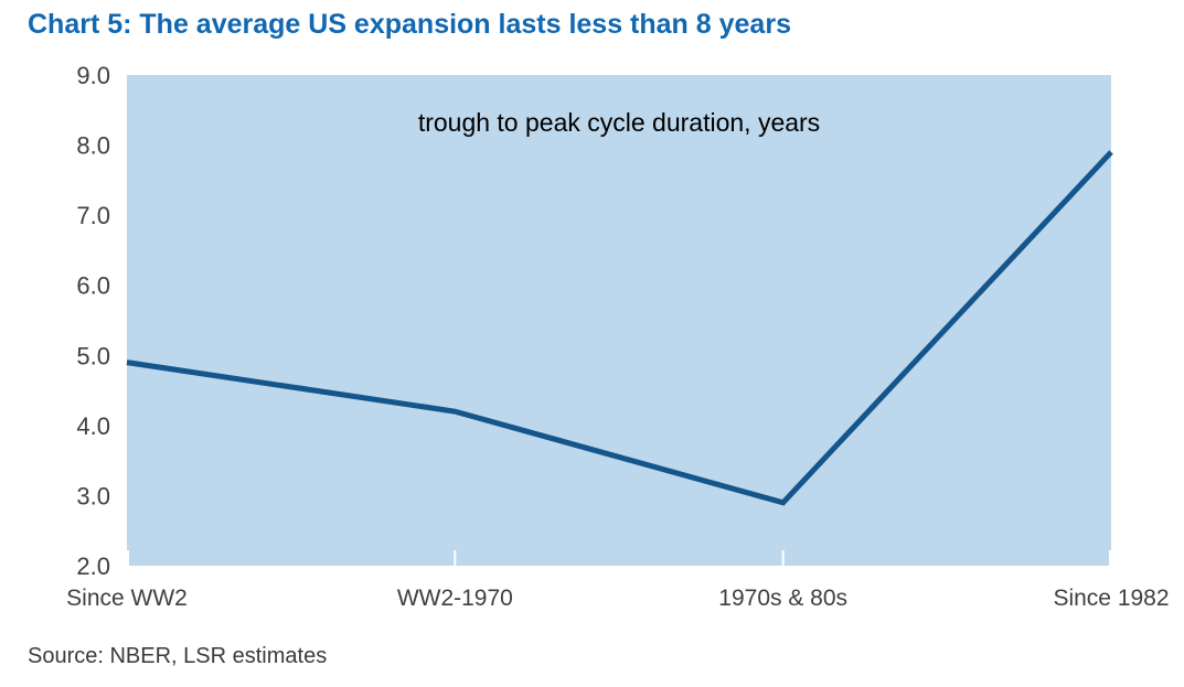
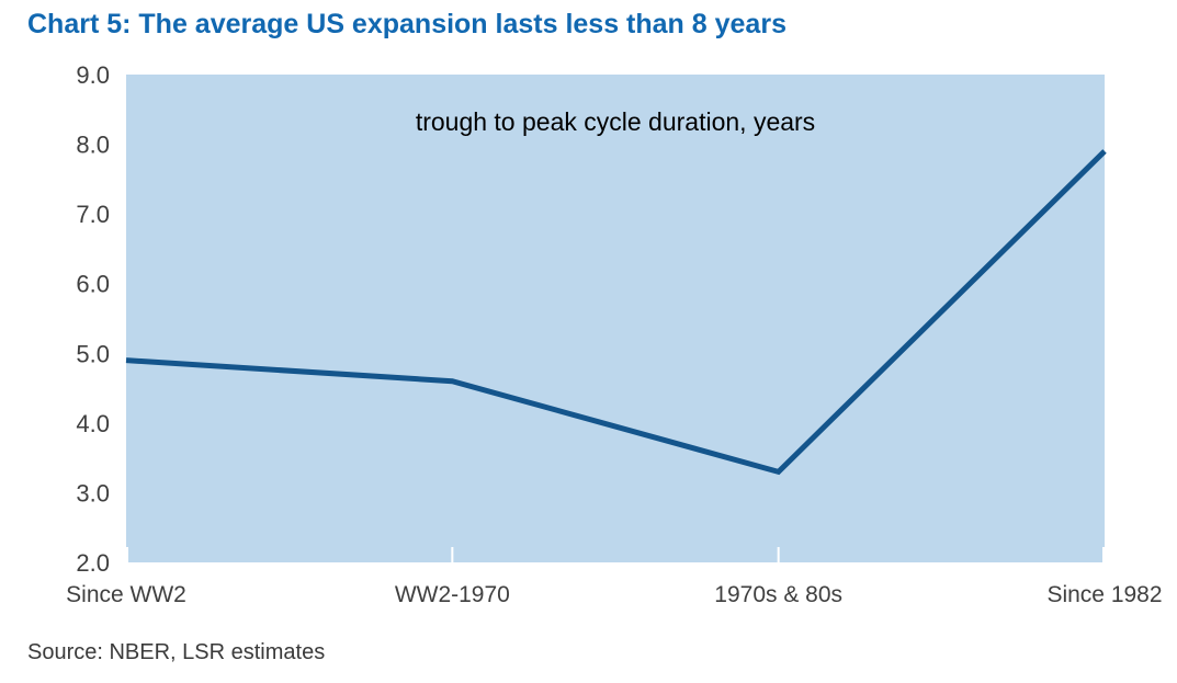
WW2-1970: 4.2 -> 4.6
1970s & 80s: 2.9 -> 3.3
